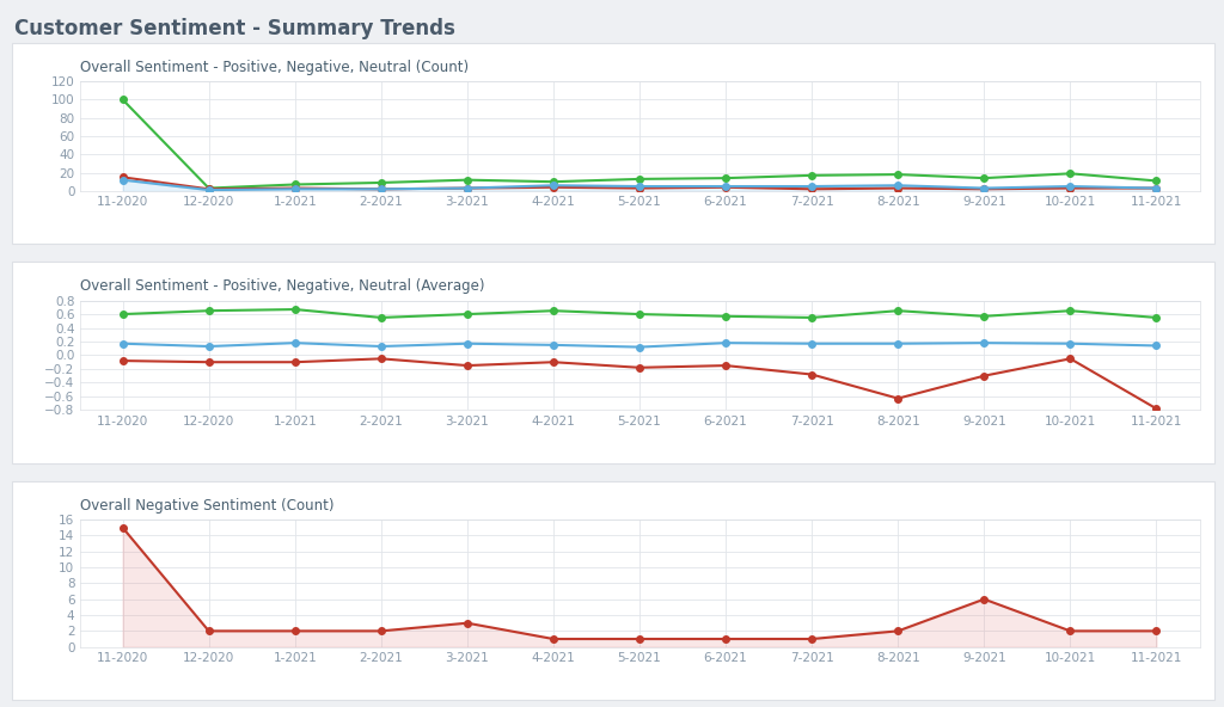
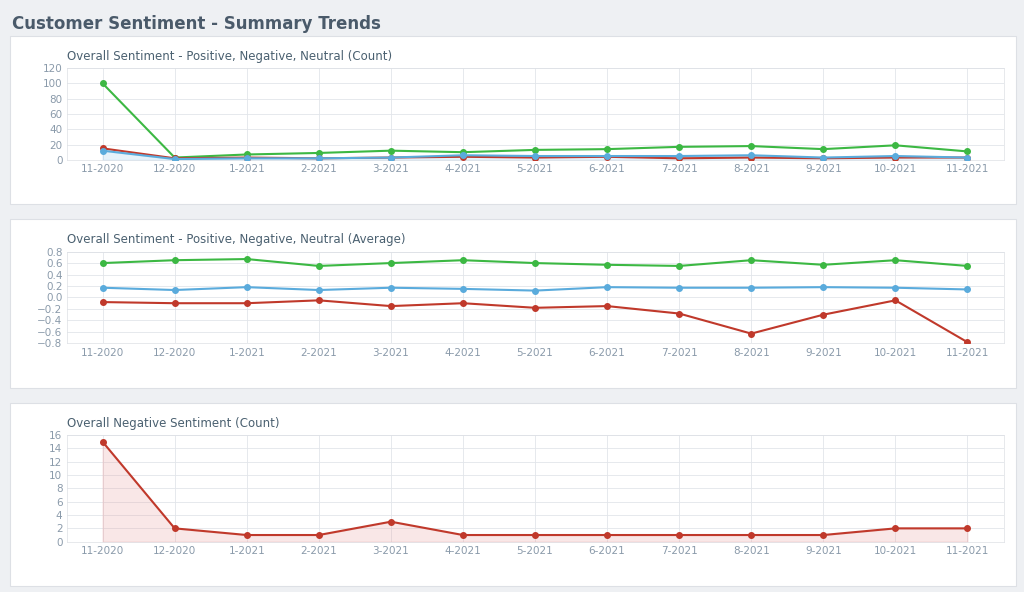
Overall Negative Sentiment (Count)/1-2021: 2 -> 1
Overall Negative Sentiment (Count)/2-2021: 2 -> 1
Overall Negative Sentiment (Count)/8-2021: 2 -> 1
Overall Negative Sentiment (Count)/9-2021: 6 -> 1
